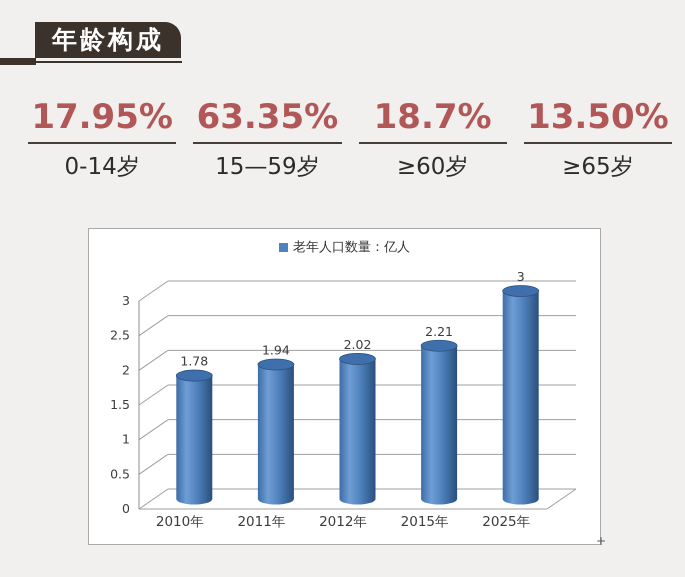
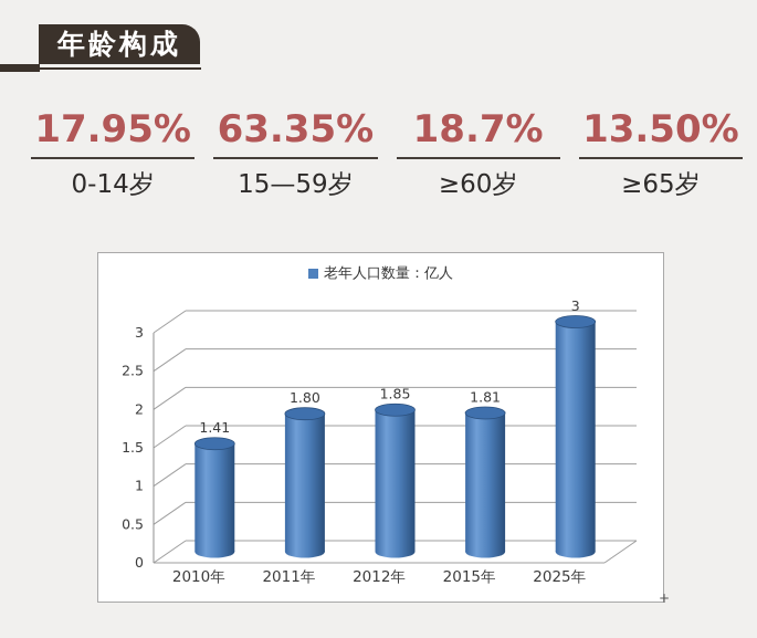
2010年: 1.78 -> 1.41
2011年: 1.94 -> 1.80
2012年: 2.02 -> 1.85
2015年: 2.21 -> 1.81
